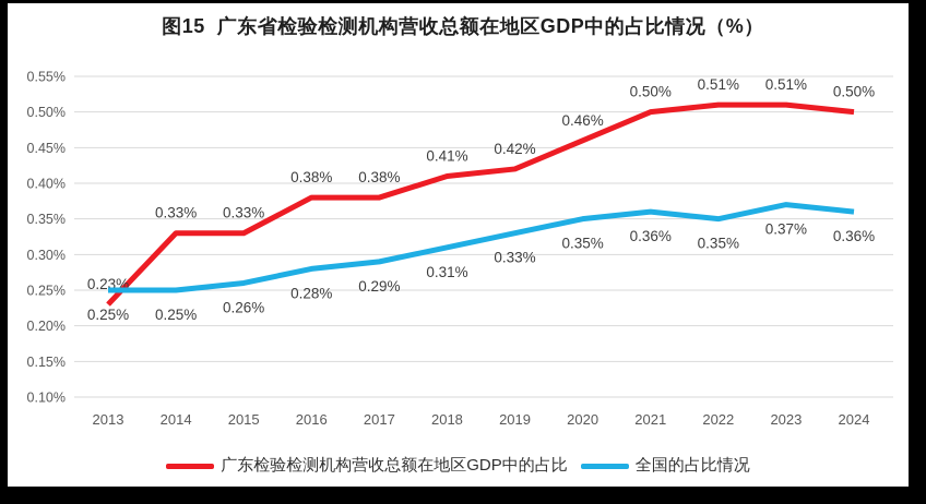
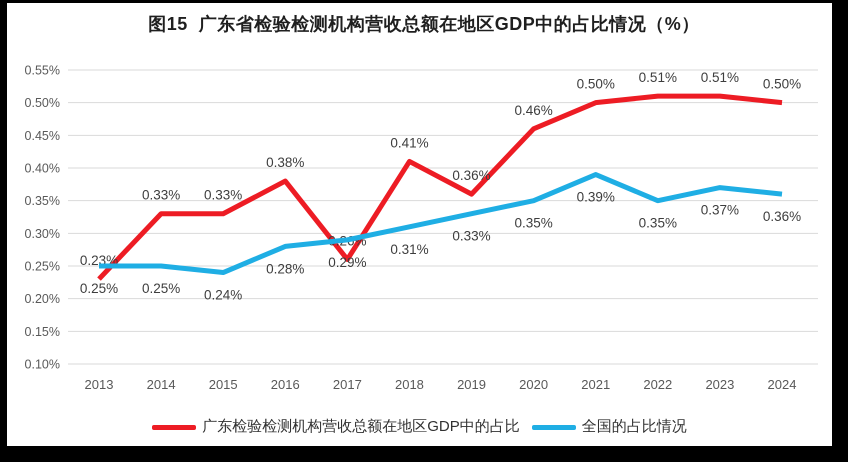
全国的占比情况/2015: 0.26% -> 0.24%
广东检验检测机构营收总额在地区GDP中的占比/2017: 0.38% -> 0.26%
广东检验检测机构营收总额在地区GDP中的占比/2019: 0.42% -> 0.36%
全国的占比情况/2021: 0.36% -> 0.39%
